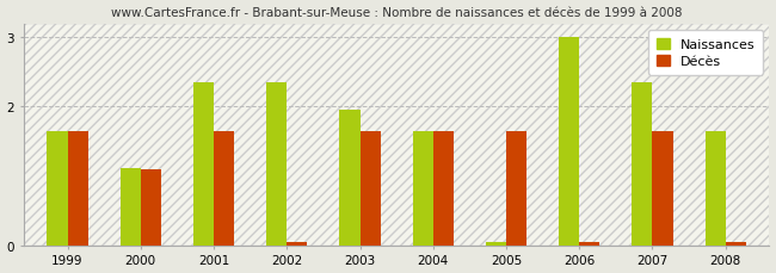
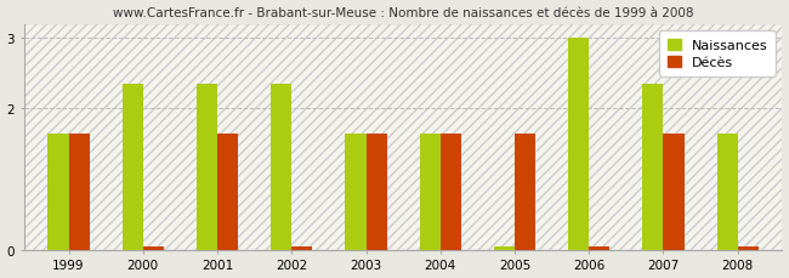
Naissances/2000: 1.12 -> 2.35
Décès/2000: 1.10 -> 0.04
Naissances/2003: 1.96 -> 1.65
